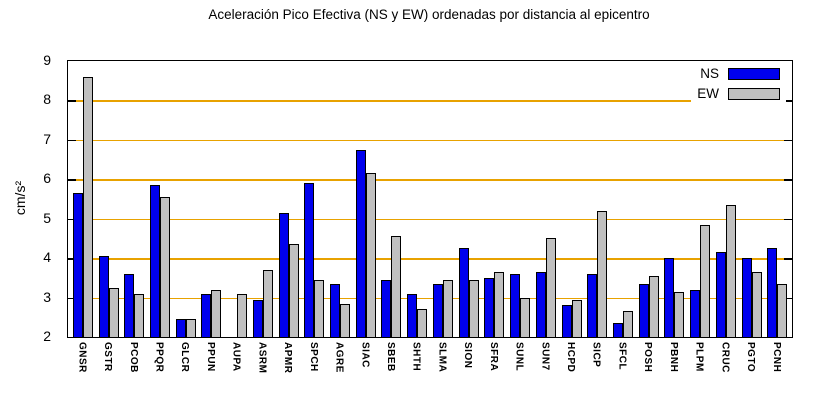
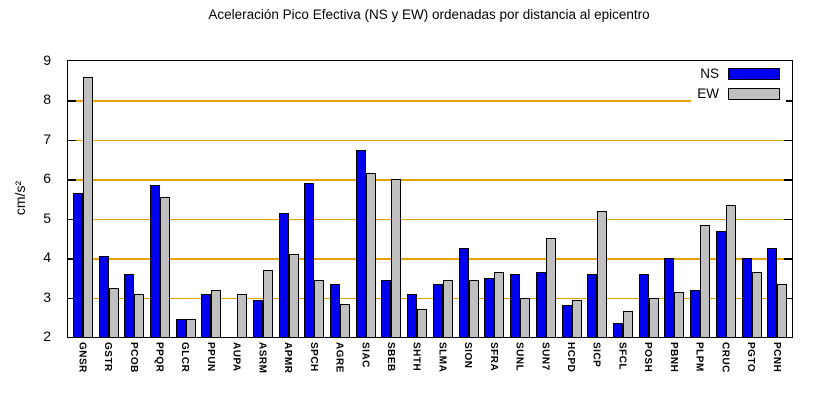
EW/APMR: 4.3 -> 4.1
EW/SBEB: 4.5 -> 6.0
NS/POSH: 3.4 -> 3.6
EW/POSH: 3.5 -> 3.0
NS/CRUC: 4.2 -> 4.7
